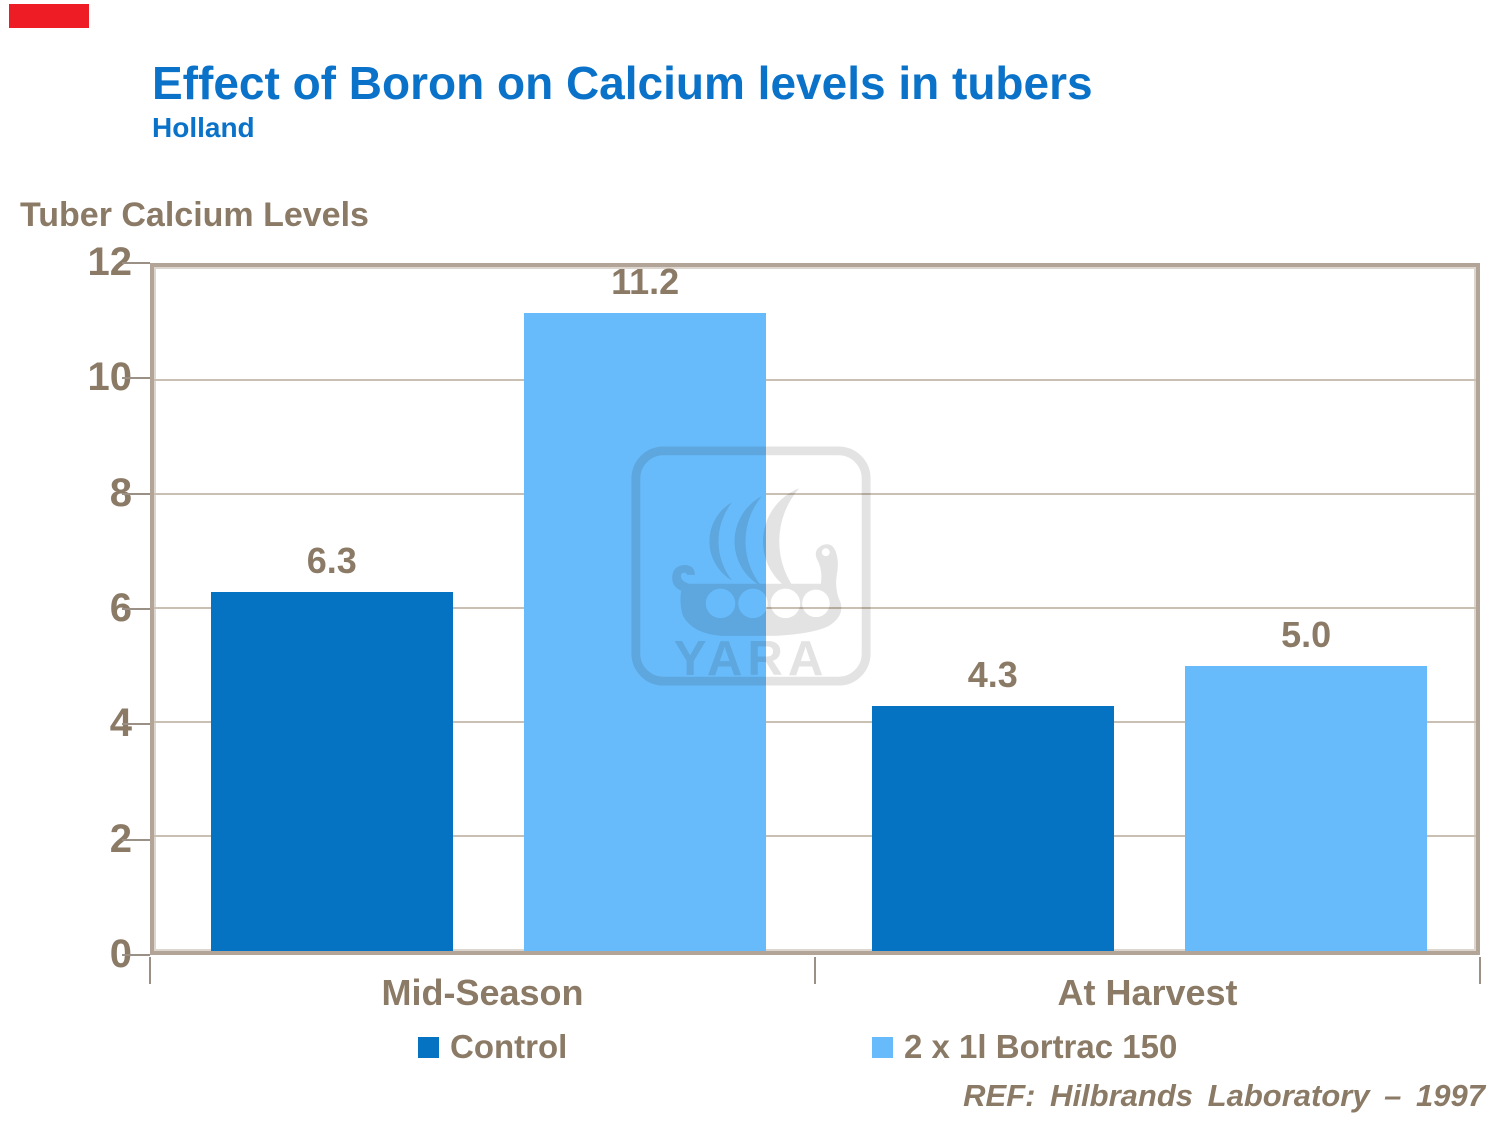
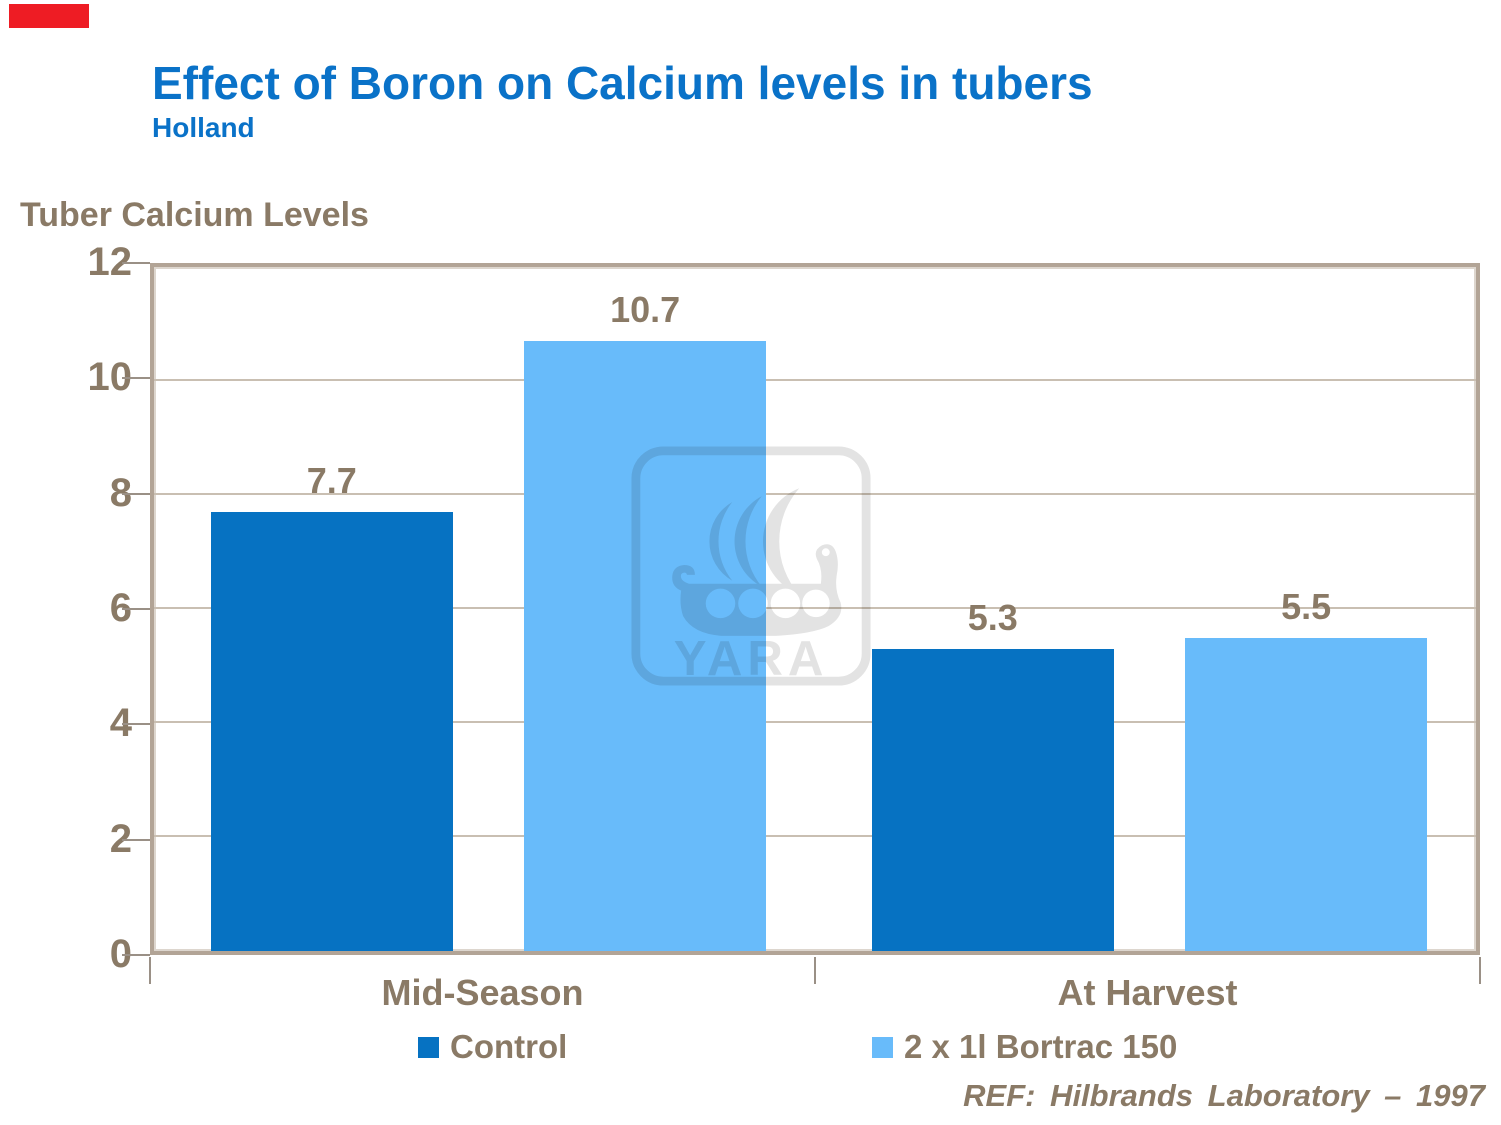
Control/Mid-Season: 6.3 -> 7.7
2 x 1l Bortrac 150/Mid-Season: 11.2 -> 10.7
Control/At Harvest: 4.3 -> 5.3
2 x 1l Bortrac 150/At Harvest: 5.0 -> 5.5
